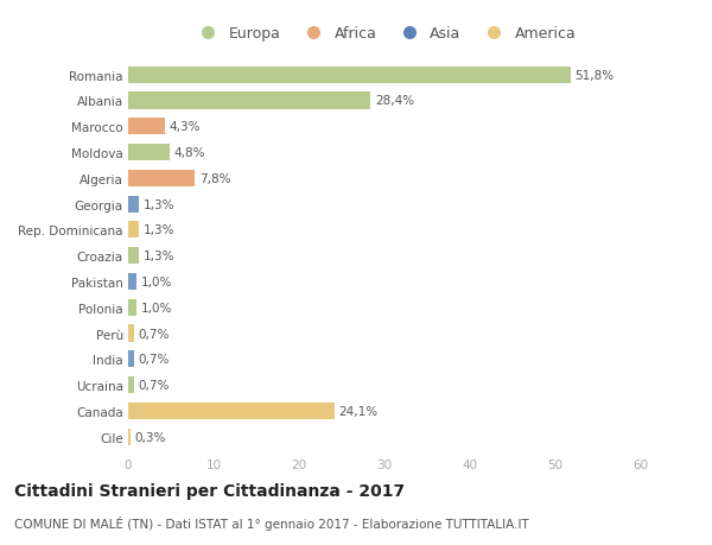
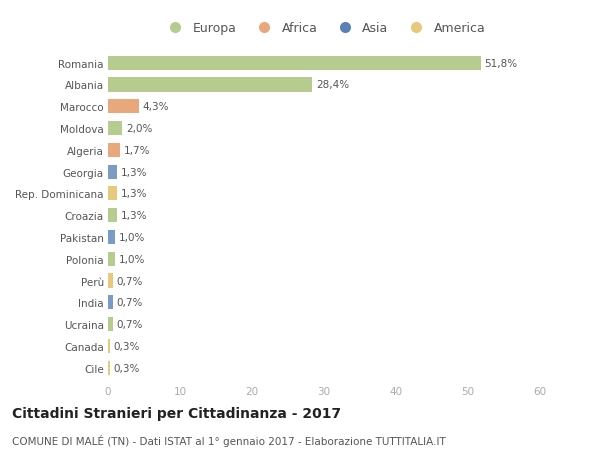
Moldova: 4,8% -> 2,0%
Algeria: 7,8% -> 1,7%
Canada: 24,1% -> 0,3%
